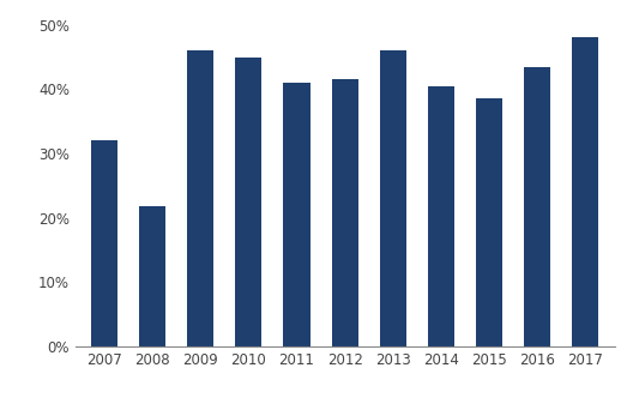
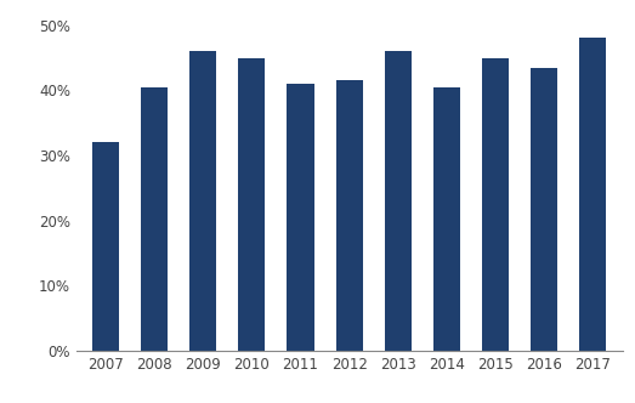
2008: 21.8% -> 40.5%
2015: 38.6% -> 45.0%
